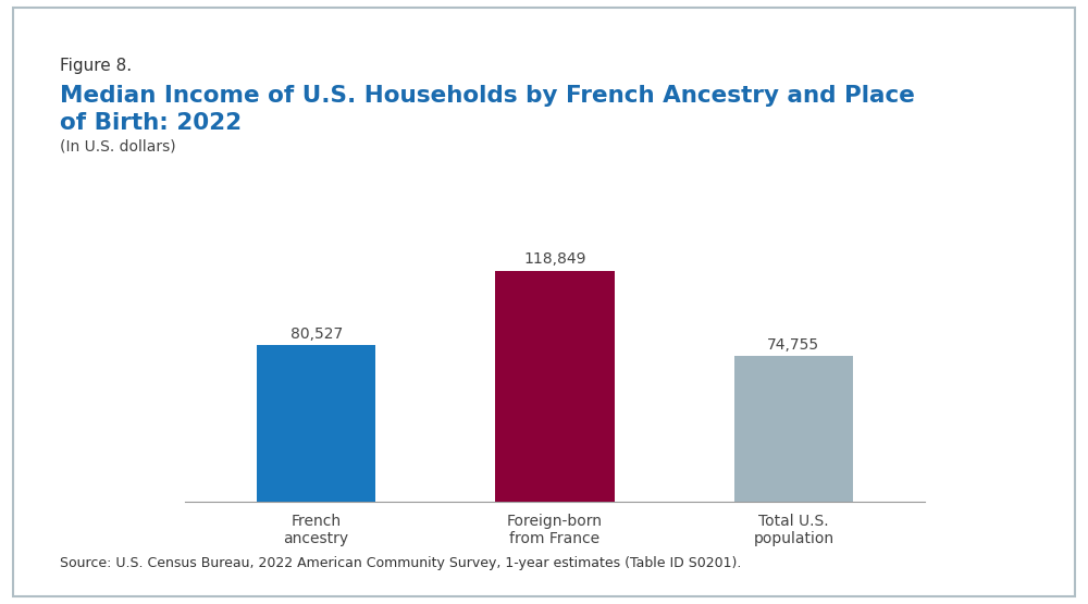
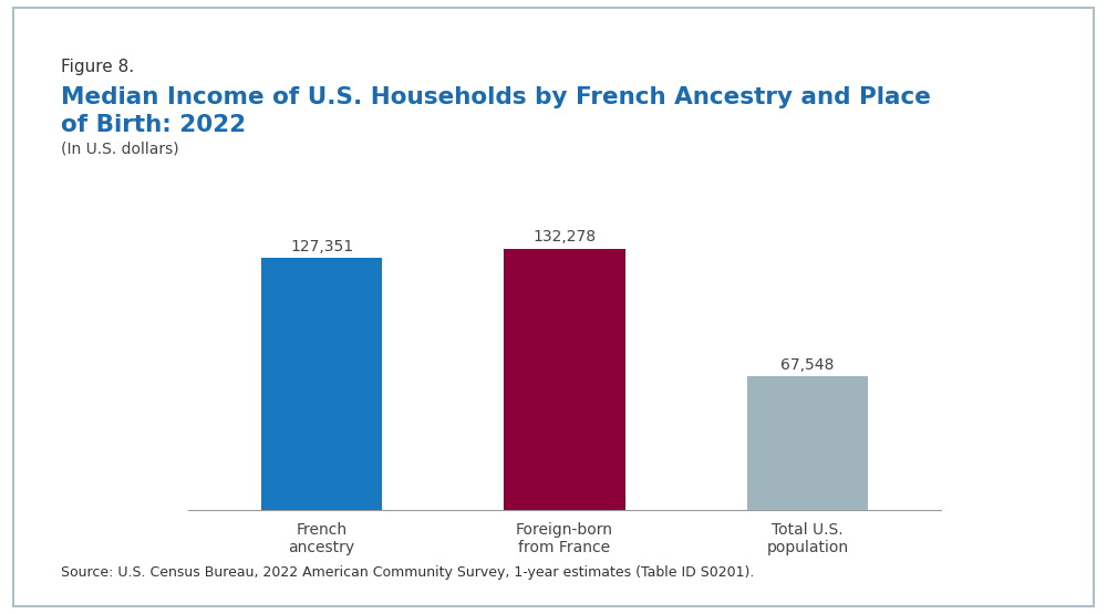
French ancestry: 80,527 -> 127,351
Foreign-born from France: 118,849 -> 132,278
Total U.S. population: 74,755 -> 67,548
